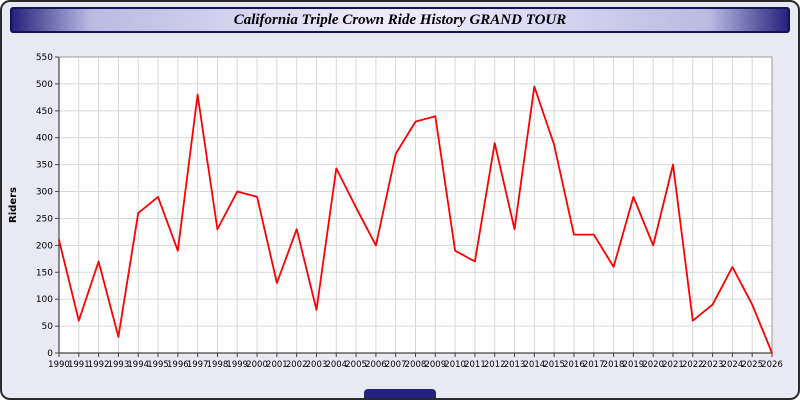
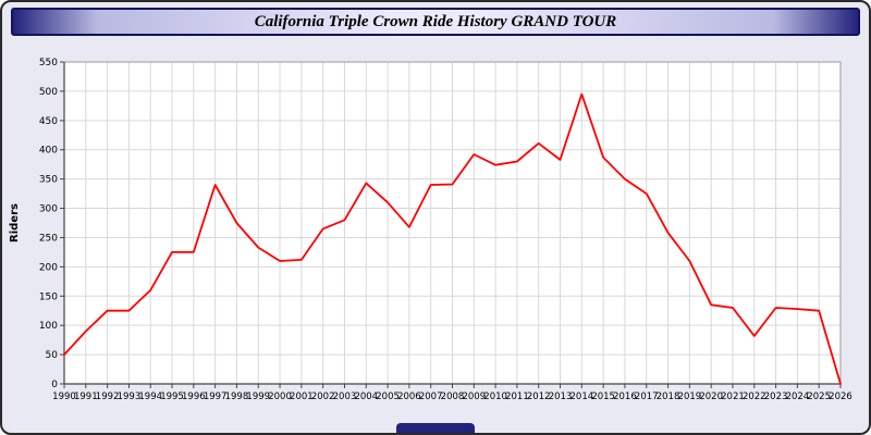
1990: 210 -> 50
1991: 60 -> 90
1992: 170 -> 120
1993: 30 -> 120
1994: 260 -> 160
1995: 290 -> 220
1996: 190 -> 220
1997: 480 -> 340
1998: 230 -> 280
1999: 300 -> 230
2000: 290 -> 210
2001: 130 -> 210
2002: 230 -> 260
2003: 80 -> 280
2005: 270 -> 310
2006: 200 -> 270
2007: 370 -> 340
2008: 430 -> 340
2009: 440 -> 390
2010: 190 -> 370
2011: 170 -> 380
2012: 390 -> 410
2013: 230 -> 380
2016: 220 -> 350
2017: 220 -> 320
2018: 160 -> 260
2019: 290 -> 210
2020: 200 -> 140
2021: 350 -> 130
2022: 60 -> 80
2023: 90 -> 130
2024: 160 -> 130
2025: 90 -> 120
